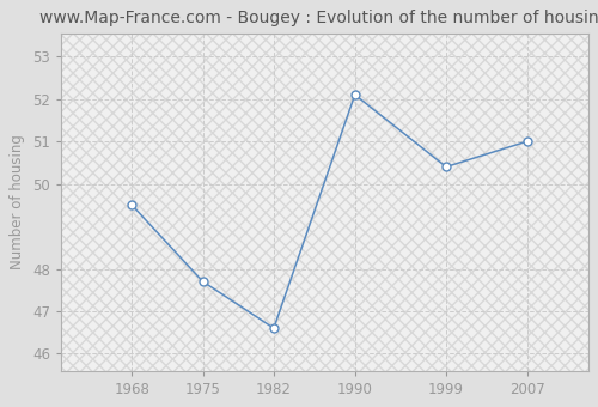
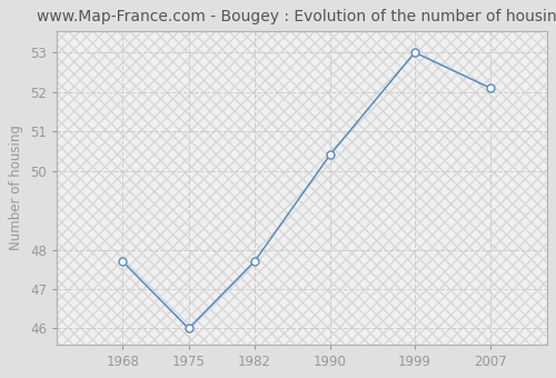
1968: 49.5 -> 47.7
1975: 47.7 -> 46.0
1982: 46.6 -> 47.7
1990: 52.1 -> 50.4
1999: 50.4 -> 53.0
2007: 51.0 -> 52.1
